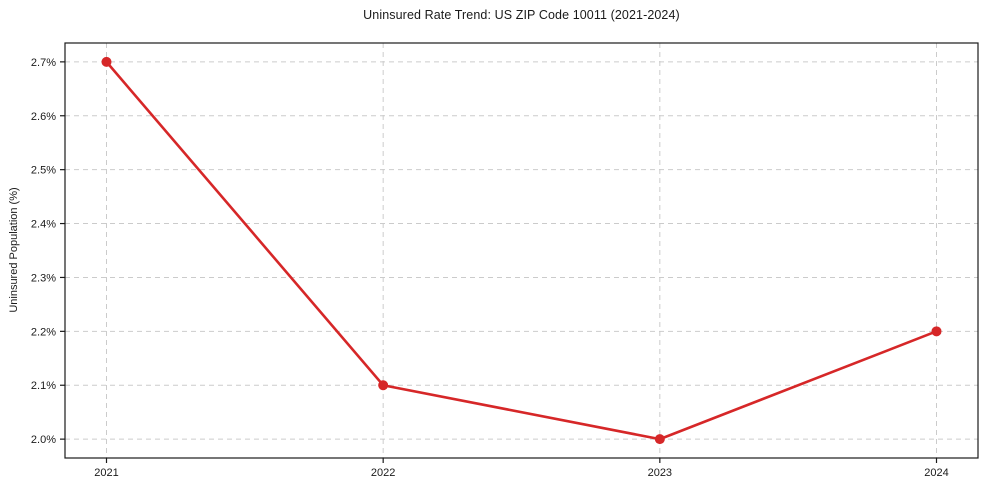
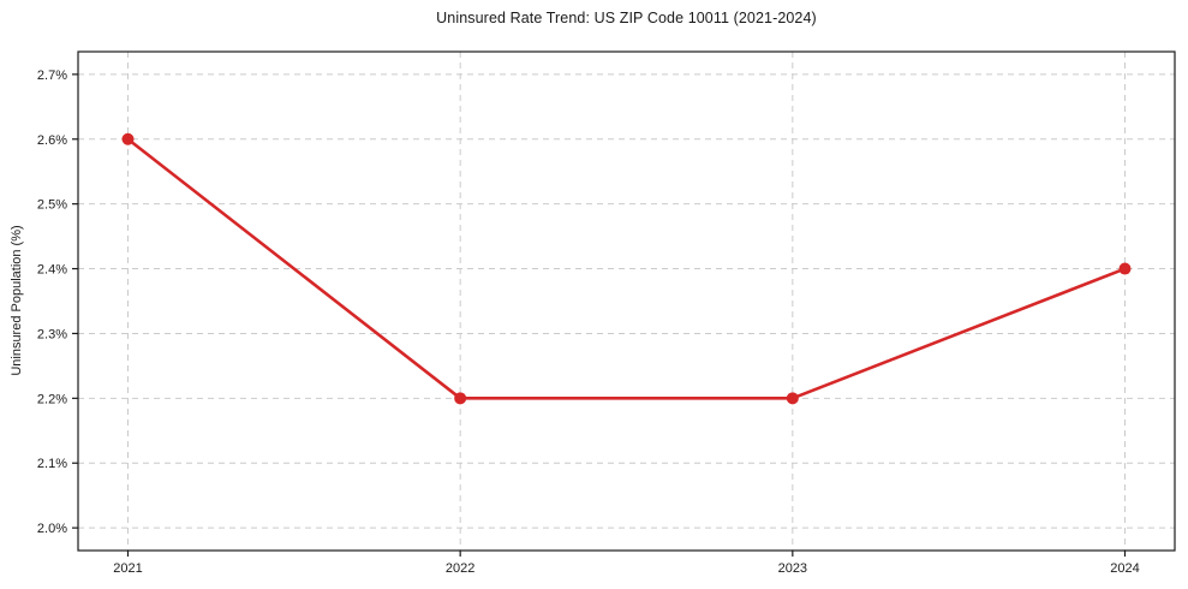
2021: 2.7% -> 2.6%
2022: 2.1% -> 2.2%
2023: 2.0% -> 2.2%
2024: 2.2% -> 2.4%
